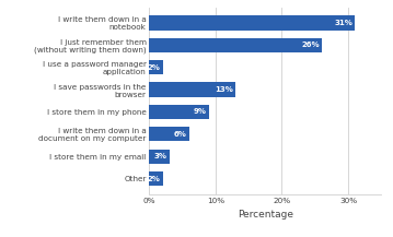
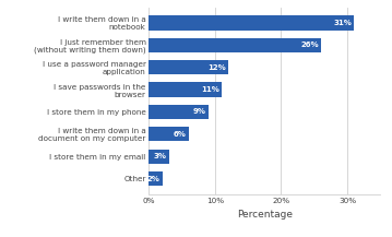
I use a password manager application: 2% -> 12%
I save passwords in the browser: 13% -> 11%
